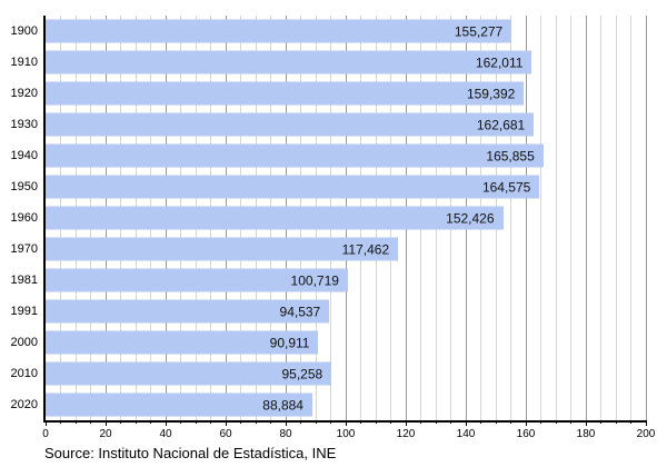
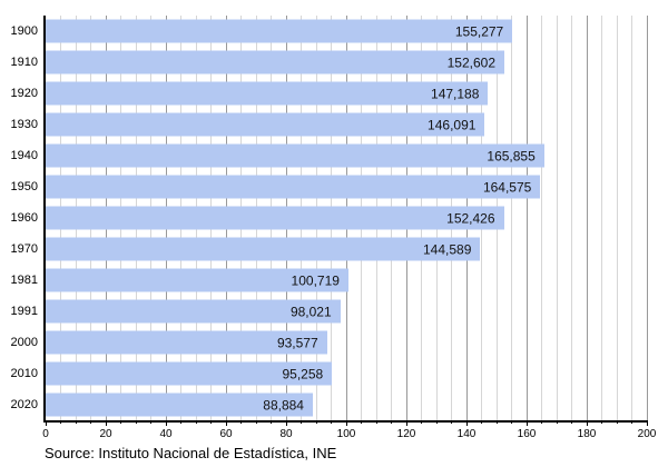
1910: 162,011 -> 152,602
1920: 159,392 -> 147,188
1930: 162,681 -> 146,091
1970: 117,462 -> 144,589
1991: 94,537 -> 98,021
2000: 90,911 -> 93,577
